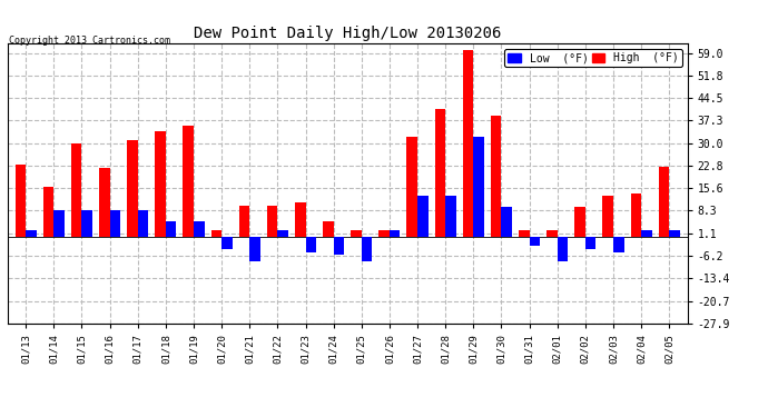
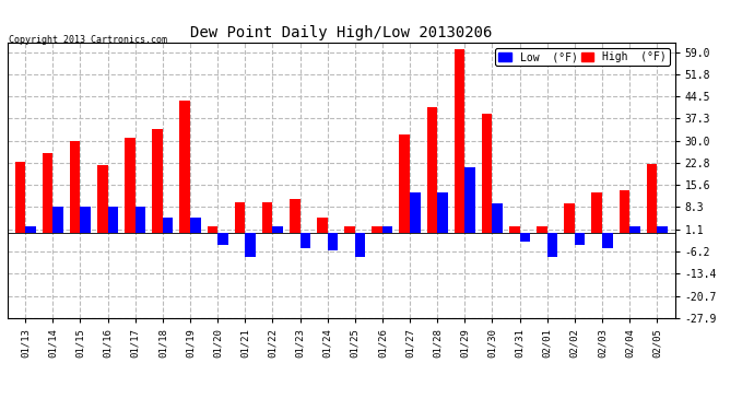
High (°F)/01/14: 16.0 -> 26.0
High (°F)/01/19: 35.5 -> 43.0
Low (°F)/01/29: 32.0 -> 21.5
